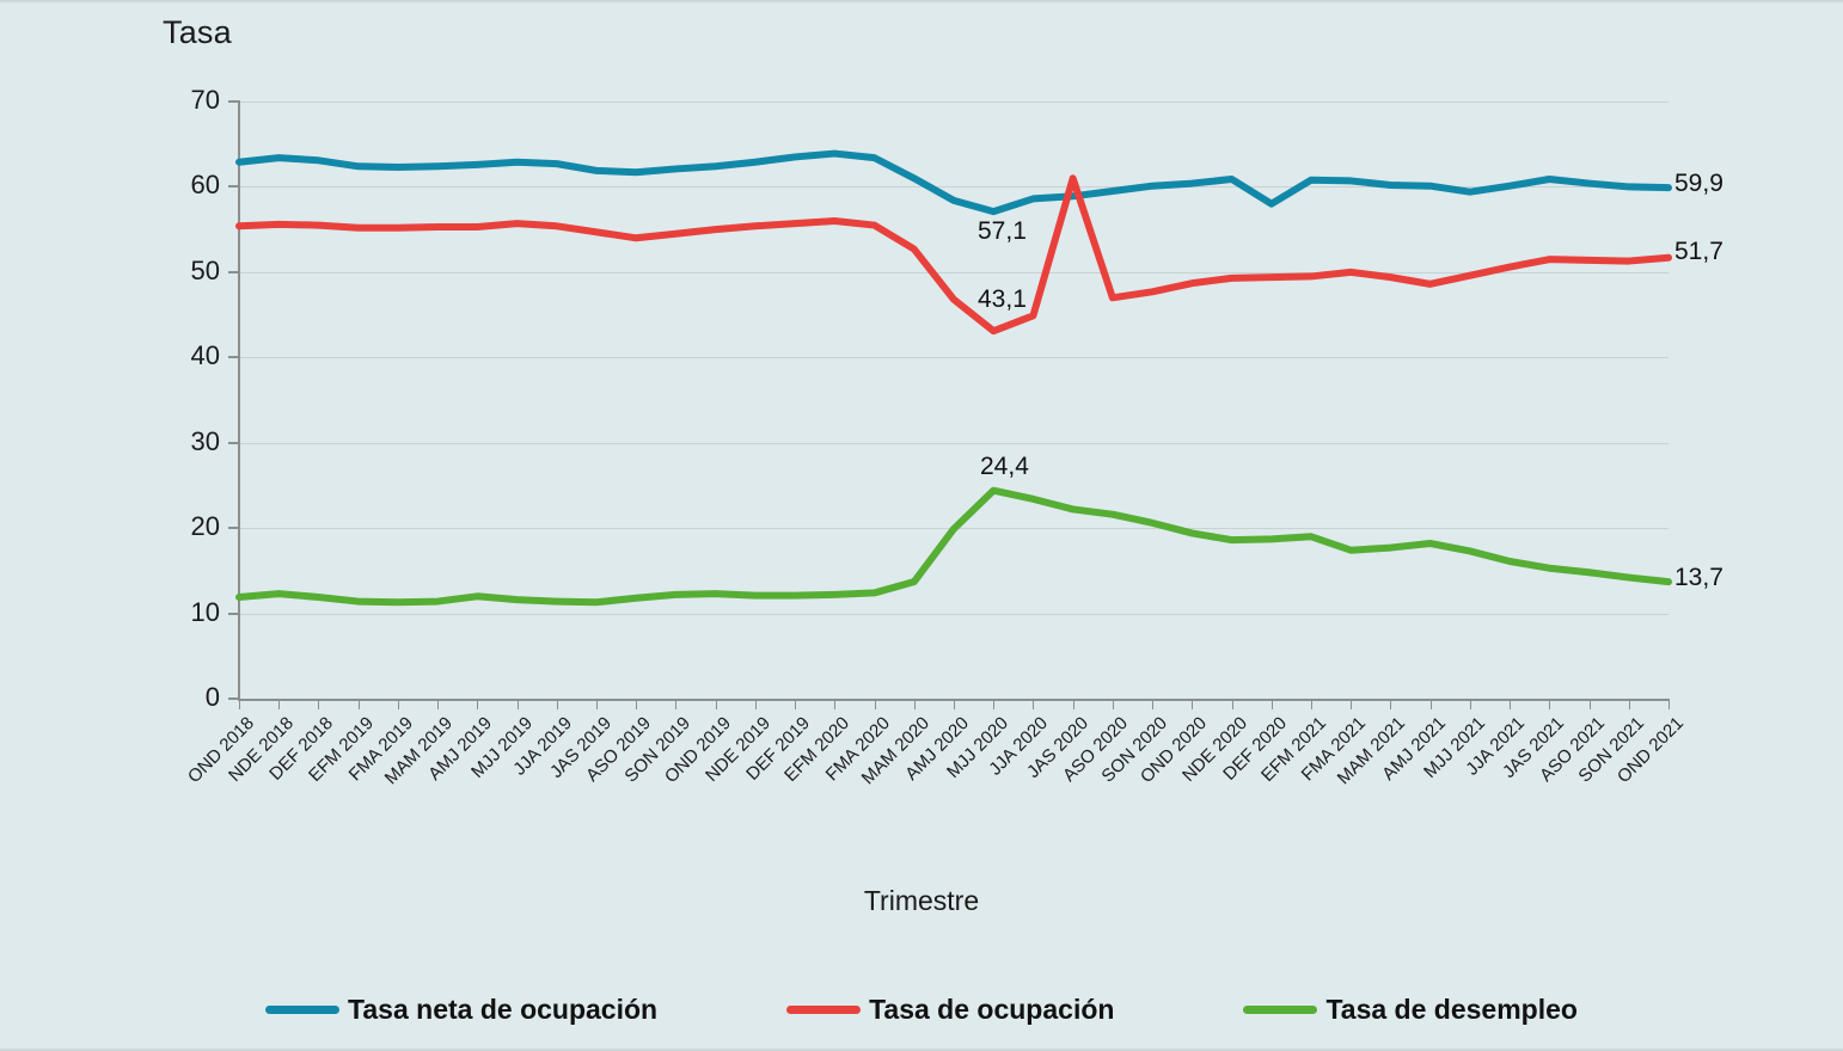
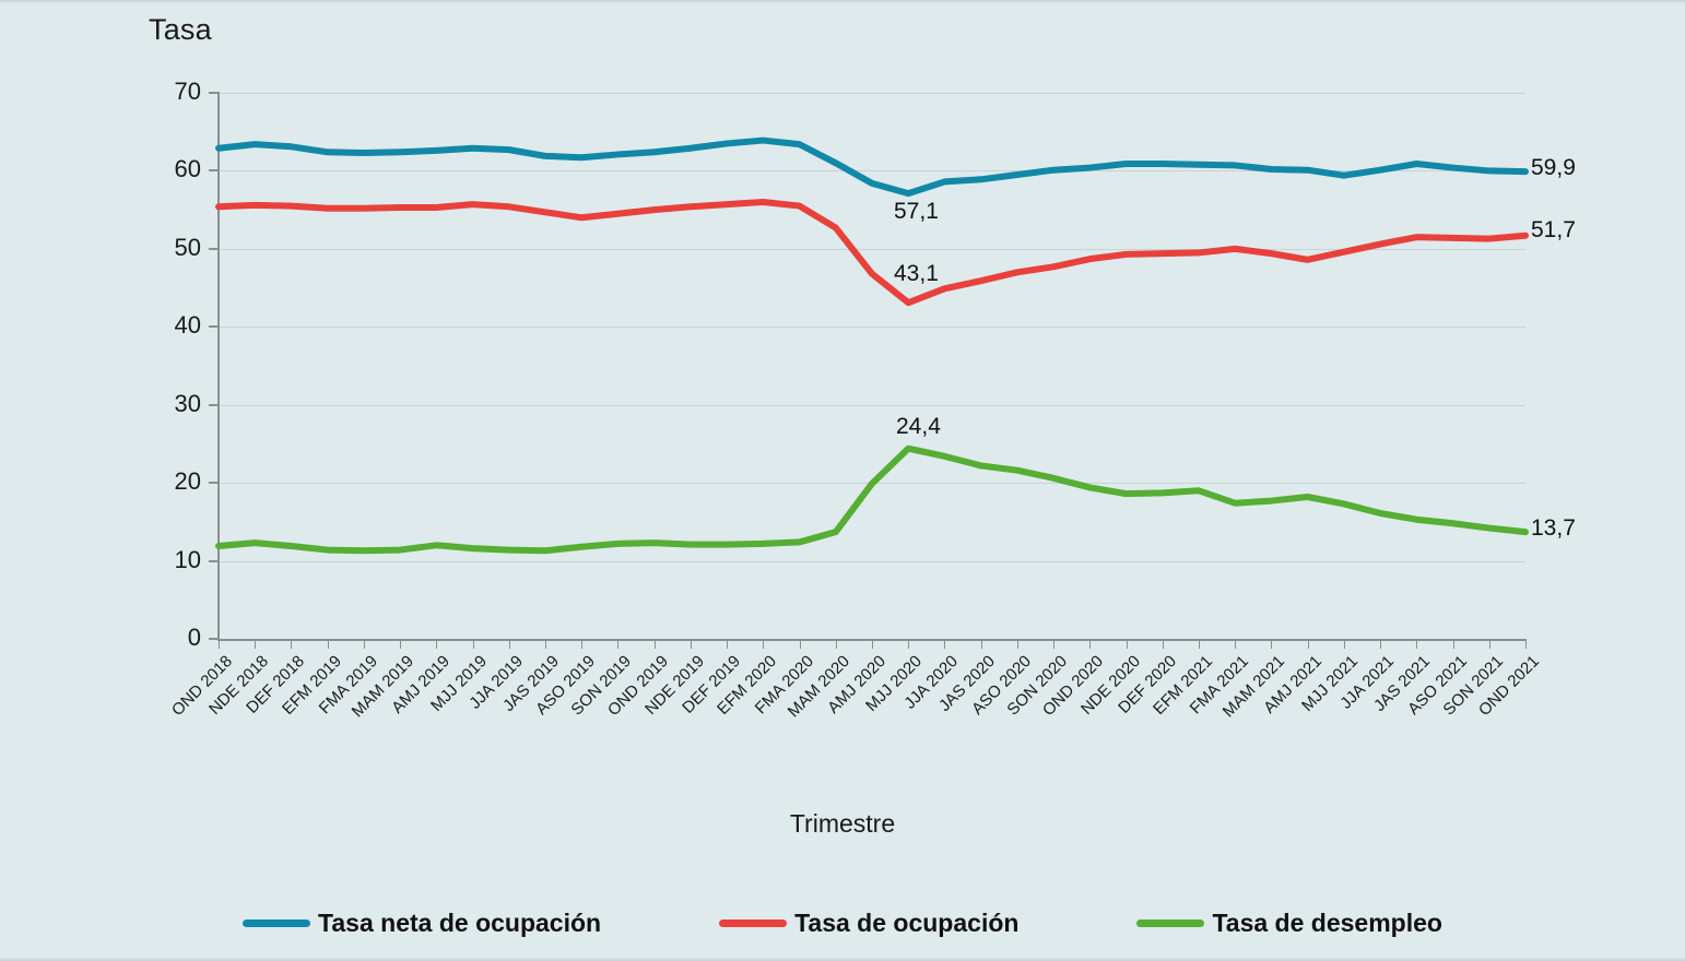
Tasa de ocupación/JAS 2020: 61 -> 46
Tasa neta de ocupación/DEF 2020: 58 -> 61
